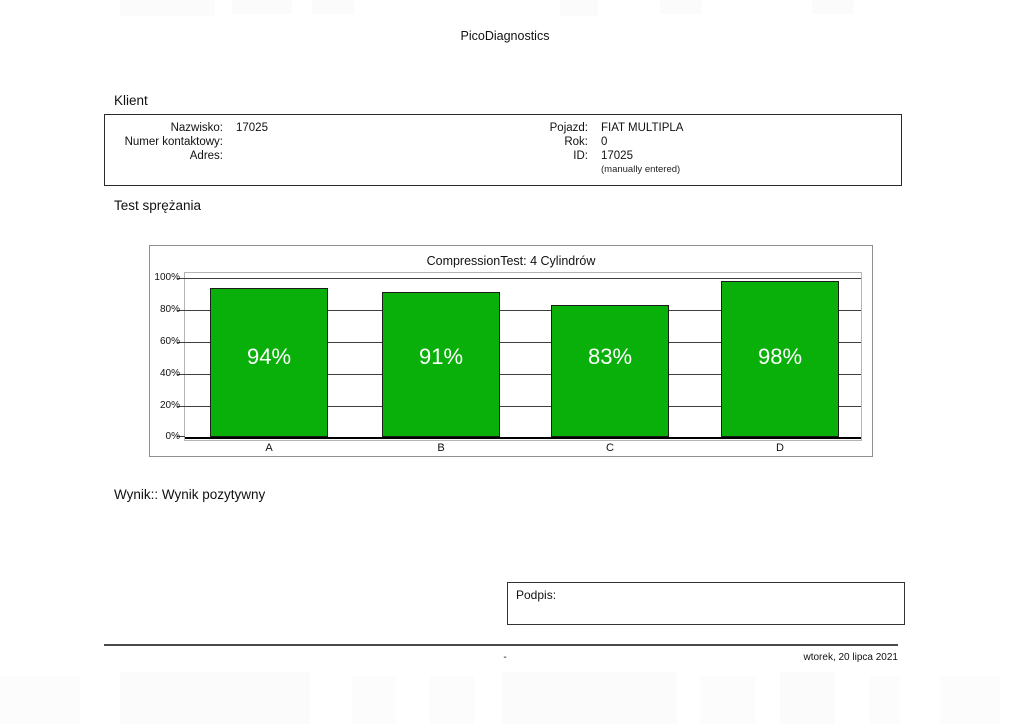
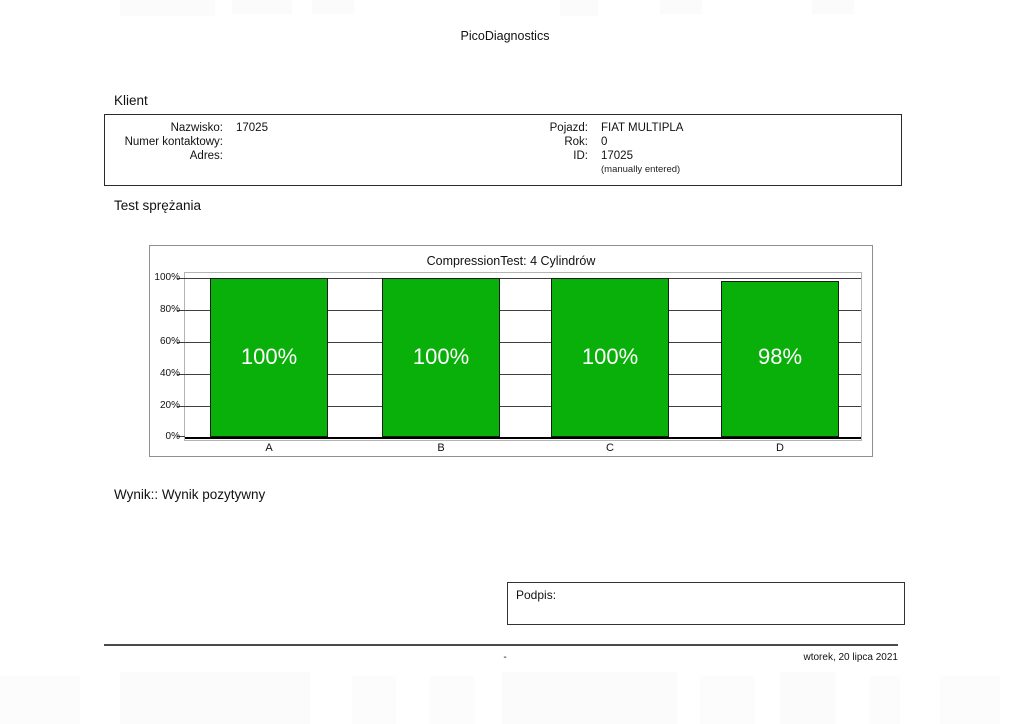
A: 94% -> 100%
B: 91% -> 100%
C: 83% -> 100%
